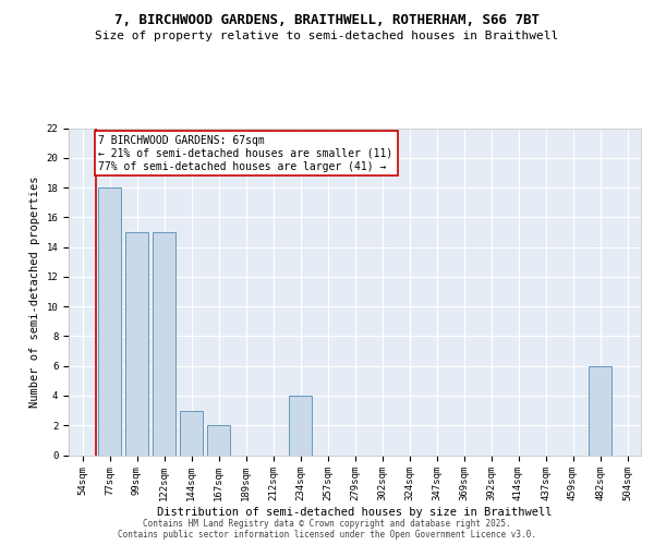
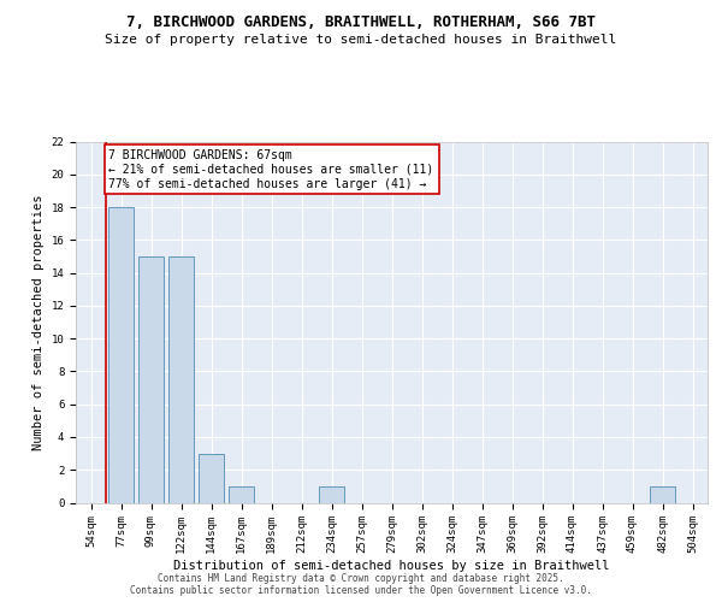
167sqm: 2 -> 1
234sqm: 4 -> 1
482sqm: 6 -> 1
